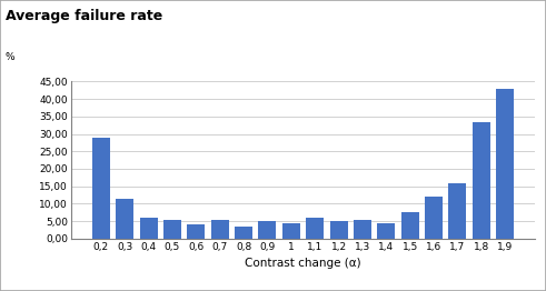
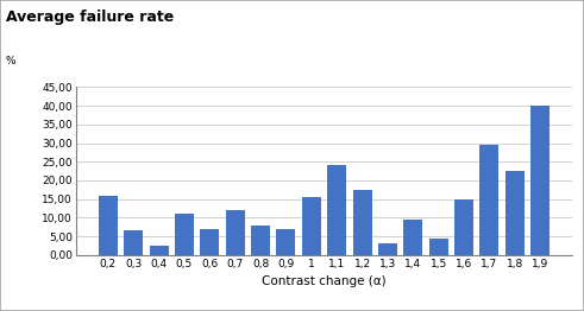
0,2: 29,0 -> 16,0
0,3: 11,5 -> 6,5
0,4: 6,0 -> 2,5
0,5: 5,5 -> 11,0
0,6: 4,0 -> 7,0
0,7: 5,5 -> 12,0
0,8: 3,5 -> 8,0
0,9: 5,0 -> 7,0
1: 4,5 -> 15,5
1,1: 6,0 -> 24,0
1,2: 5,0 -> 17,5
1,3: 5,5 -> 3,0
1,4: 4,5 -> 9,5
1,5: 7,5 -> 4,5
1,6: 12,0 -> 15,0
1,7: 16,0 -> 29,5
1,8: 33,5 -> 22,5
1,9: 43,0 -> 40,0
